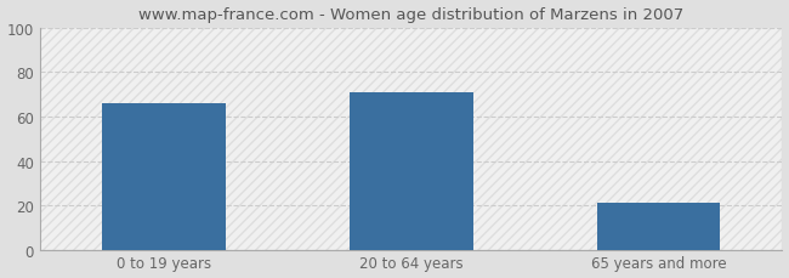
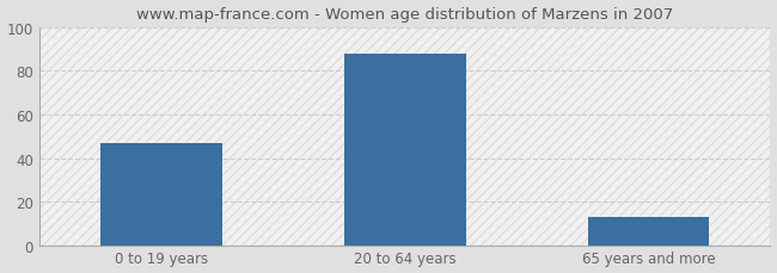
0 to 19 years: 66 -> 47
20 to 64 years: 71 -> 88
65 years and more: 21 -> 13
